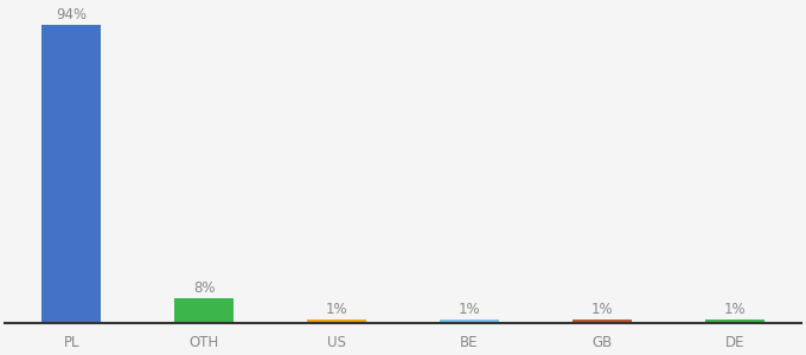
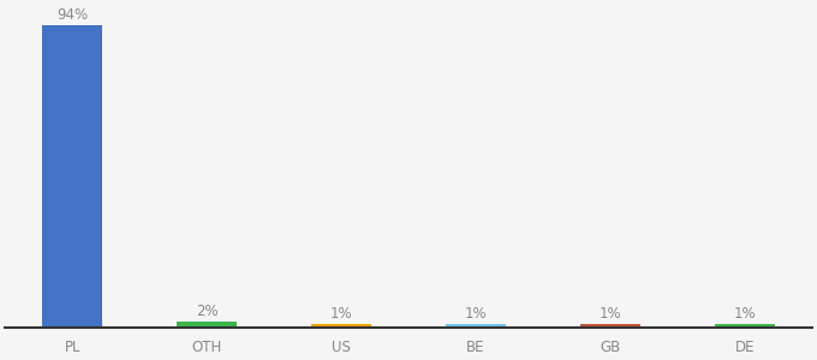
OTH: 8% -> 2%
